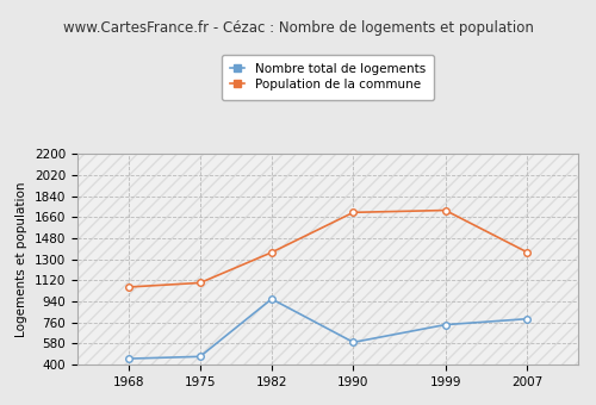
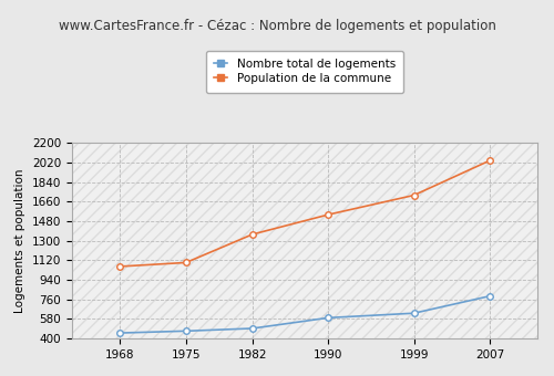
Nombre total de logements/1982: 960 -> 490
Population de la commune/1990: 1700 -> 1540
Nombre total de logements/1999: 740 -> 630
Population de la commune/2007: 1360 -> 2040
